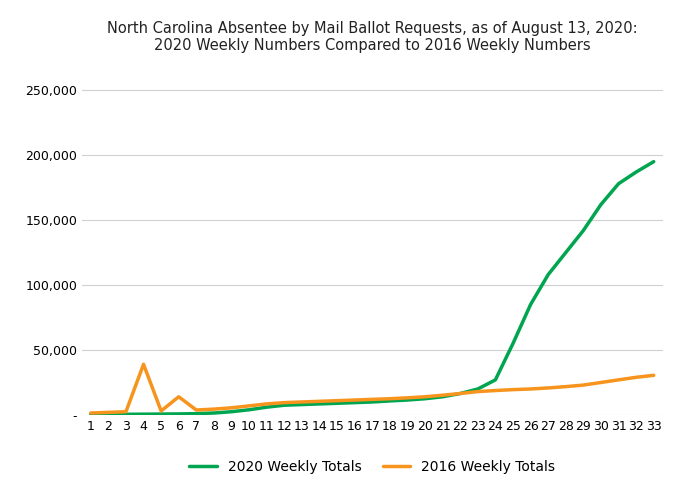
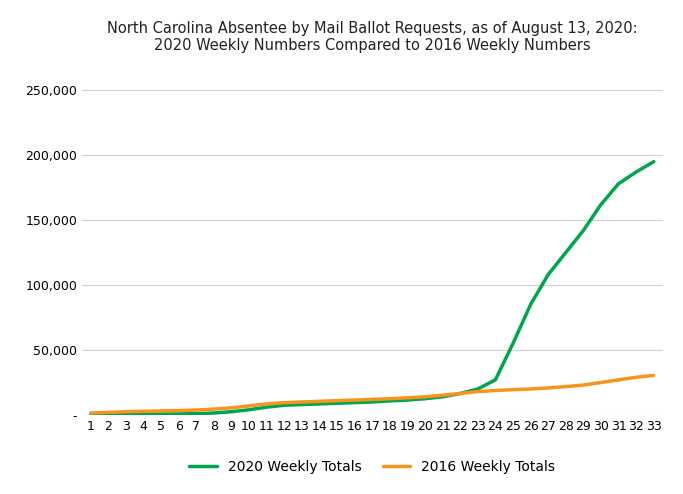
2016 Weekly Totals/4: 39,000 -> 3,000
2016 Weekly Totals/6: 14,000 -> 3,000
